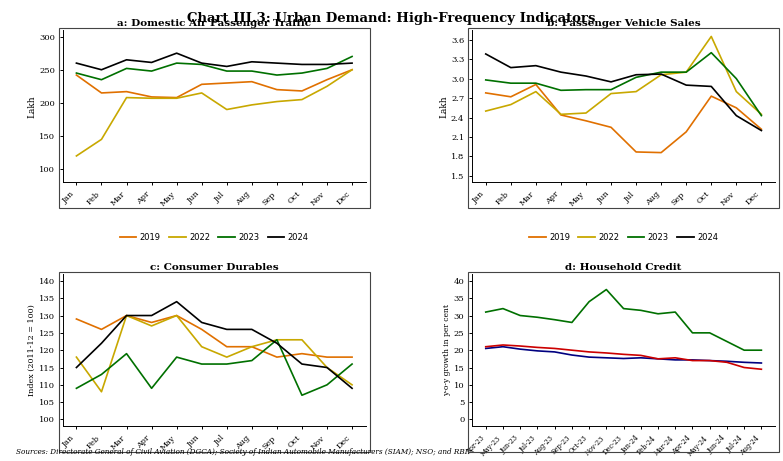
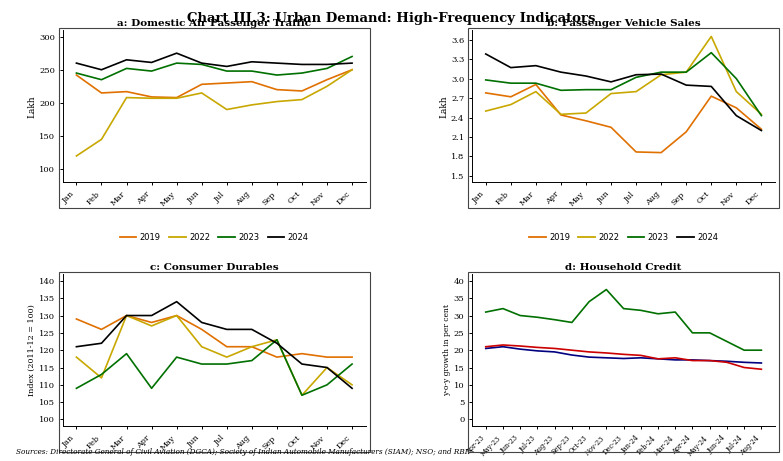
c: Consumer Durables/2024/Jan: 115 -> 121
c: Consumer Durables/2022/Feb: 108 -> 112
c: Consumer Durables/2022/Oct: 123 -> 107
